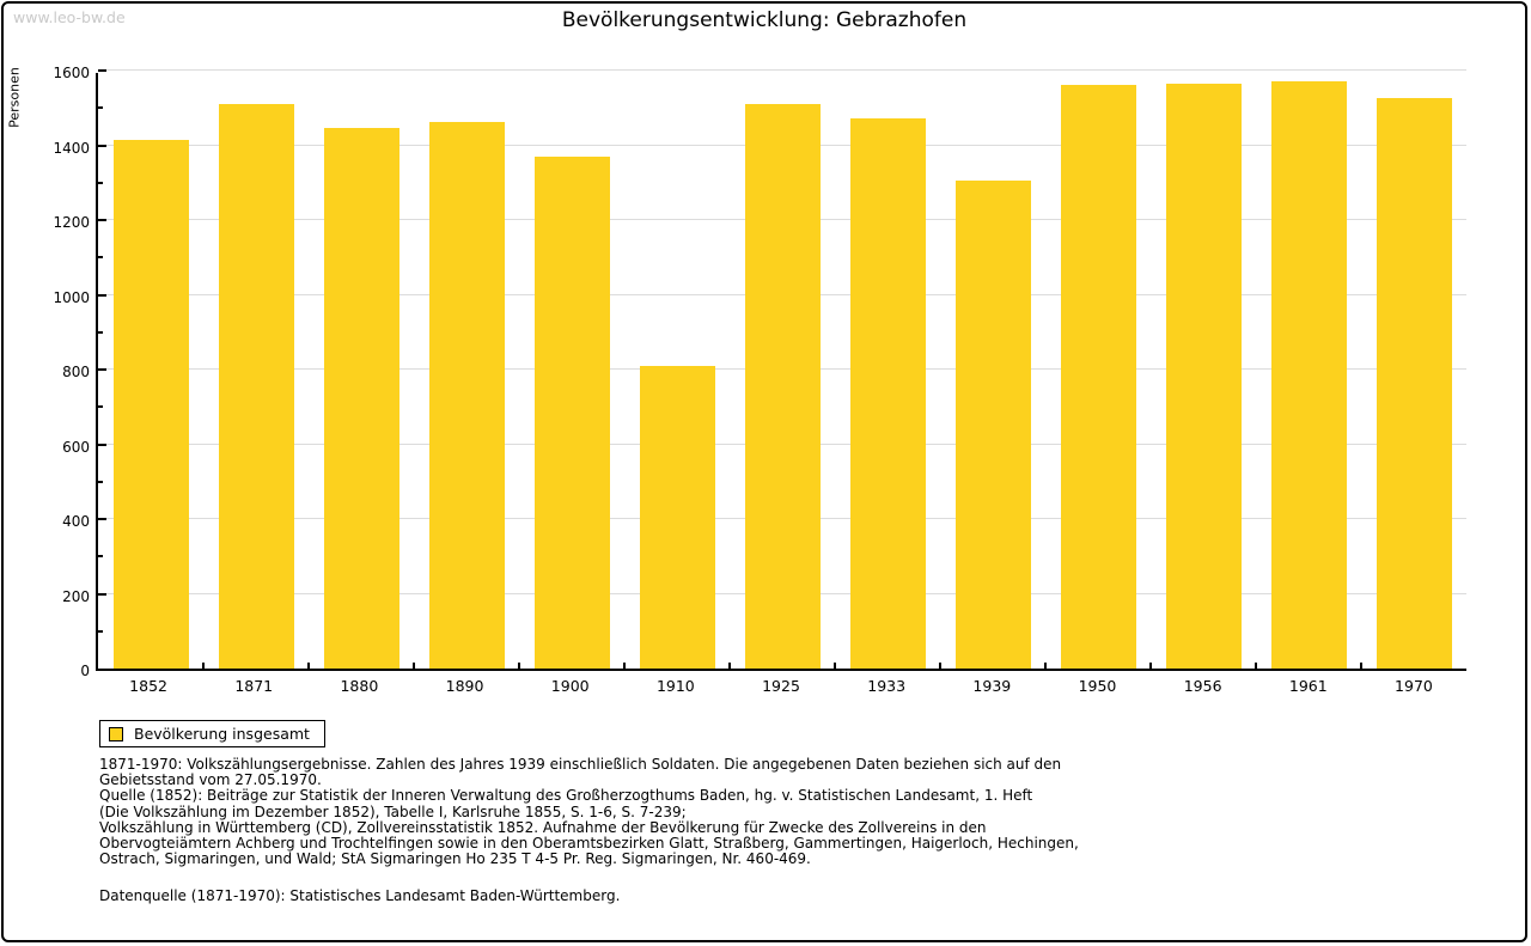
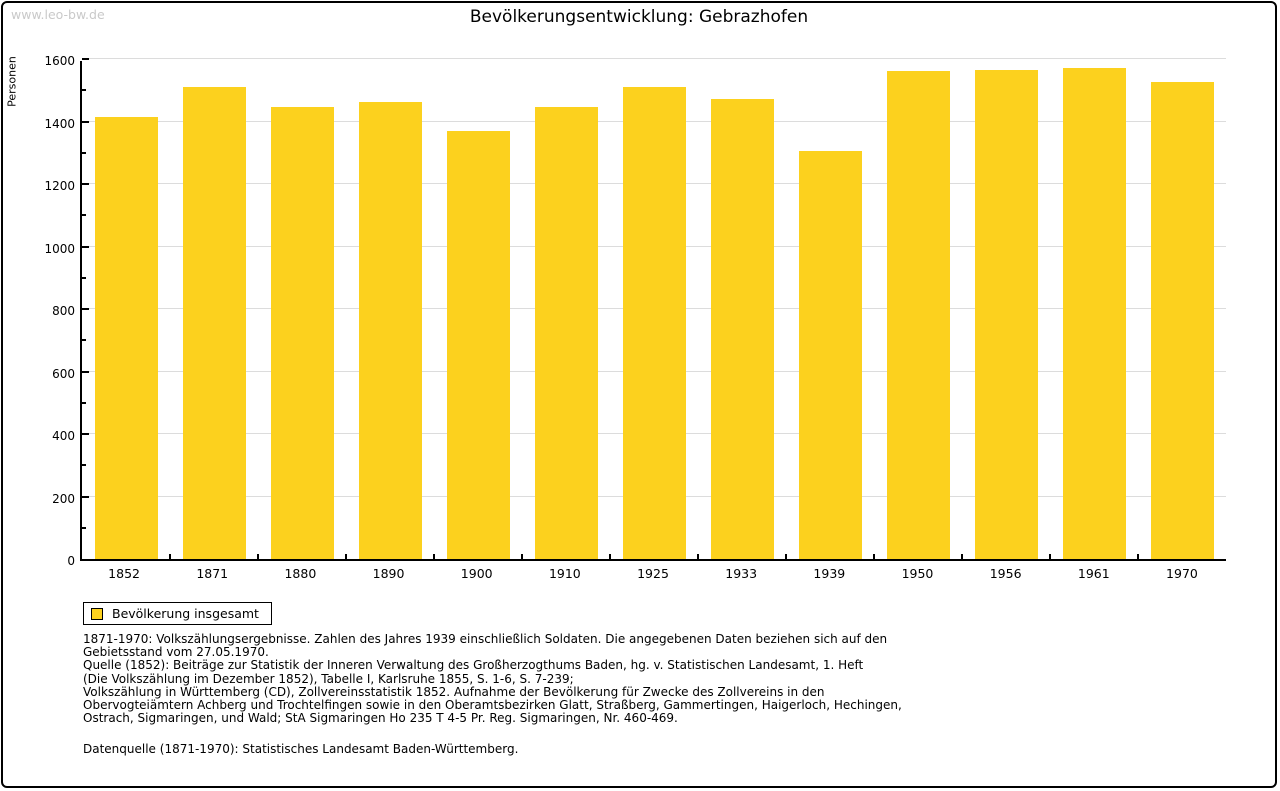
1910: 810 -> 1440
